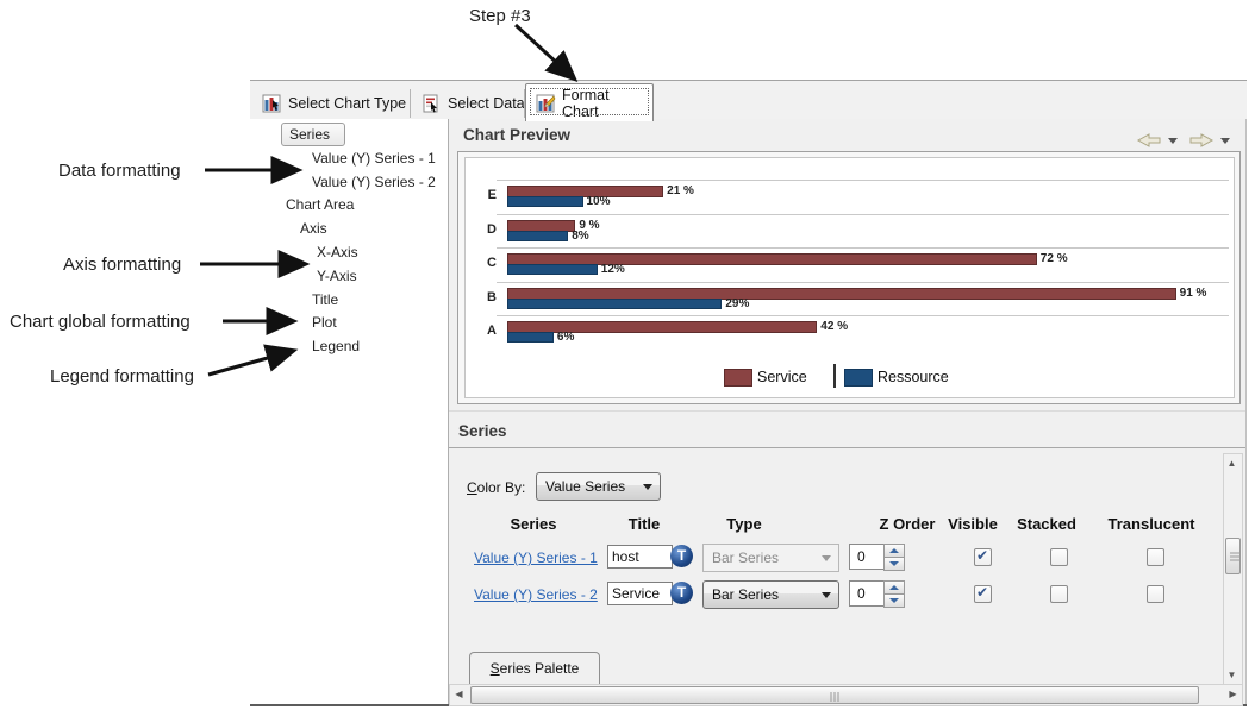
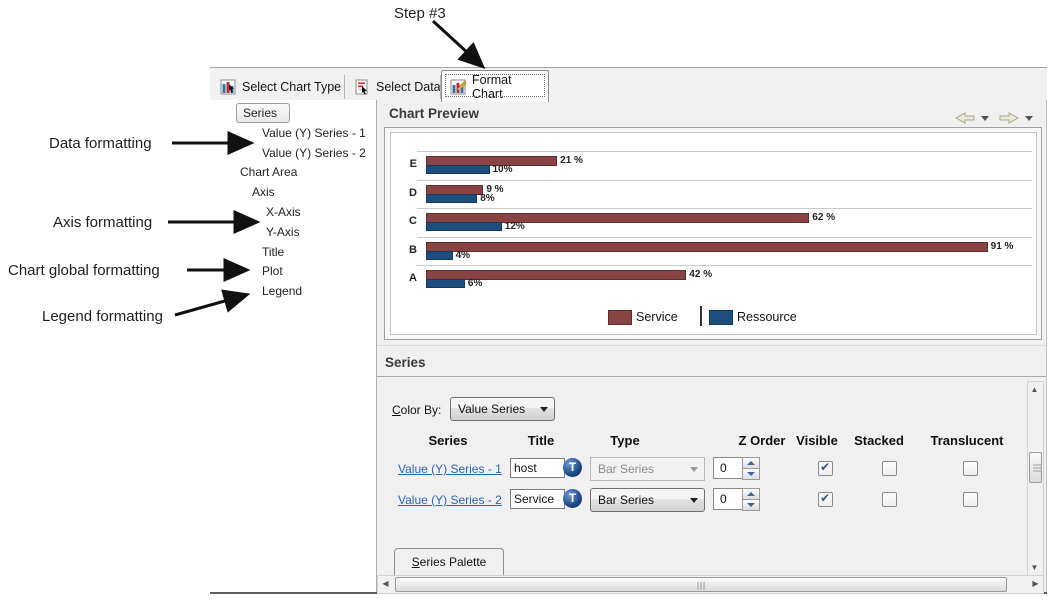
Service/C: 72 -> 62
Ressource/B: 29% -> 4%
